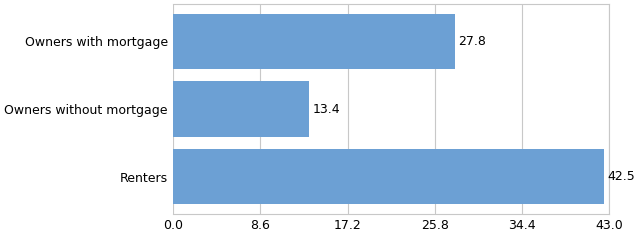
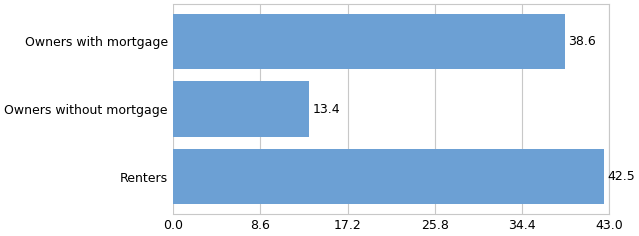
Owners with mortgage: 27.8 -> 38.6
